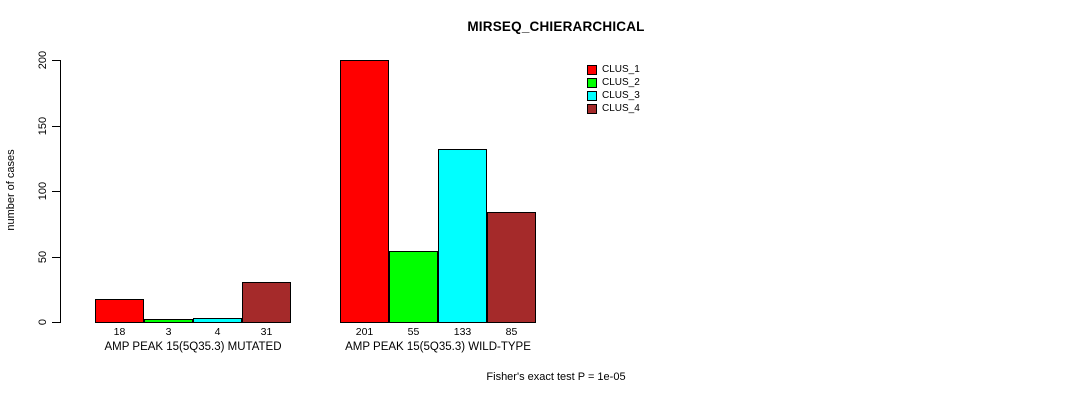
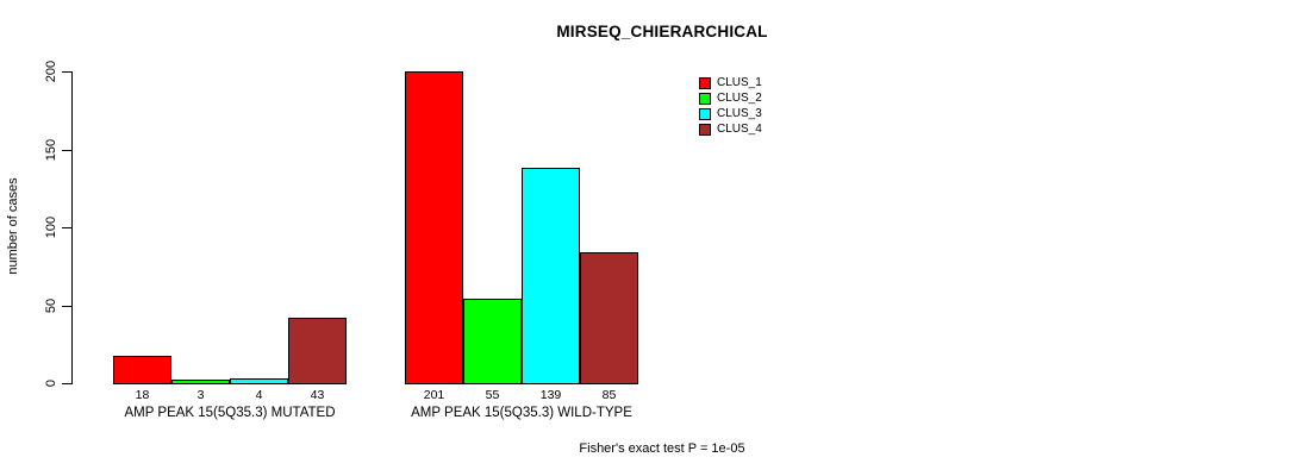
CLUS_4/AMP PEAK 15(5Q35.3) MUTATED: 31 -> 43
CLUS_3/AMP PEAK 15(5Q35.3) WILD-TYPE: 133 -> 139
